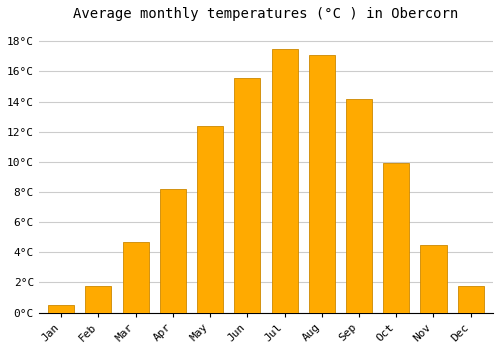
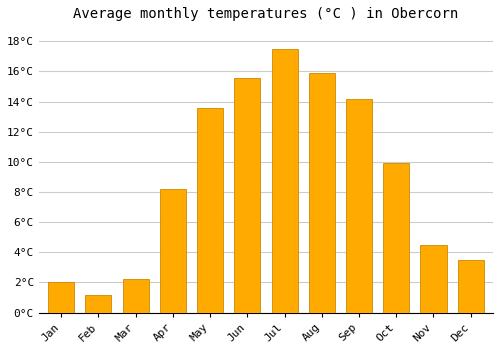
Jan: 0.5°C -> 2.0°C
Feb: 1.8°C -> 1.2°C
Mar: 4.7°C -> 2.2°C
May: 12.4°C -> 13.6°C
Aug: 17.1°C -> 15.9°C
Dec: 1.8°C -> 3.5°C
